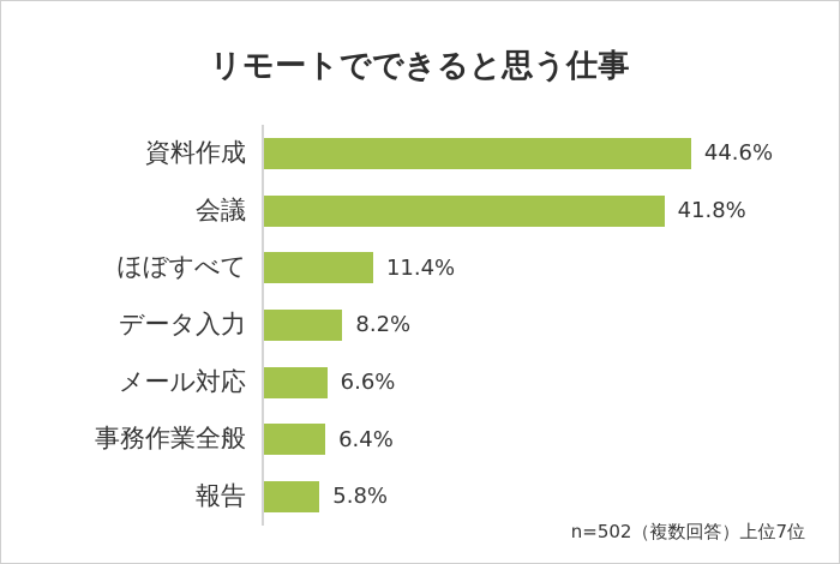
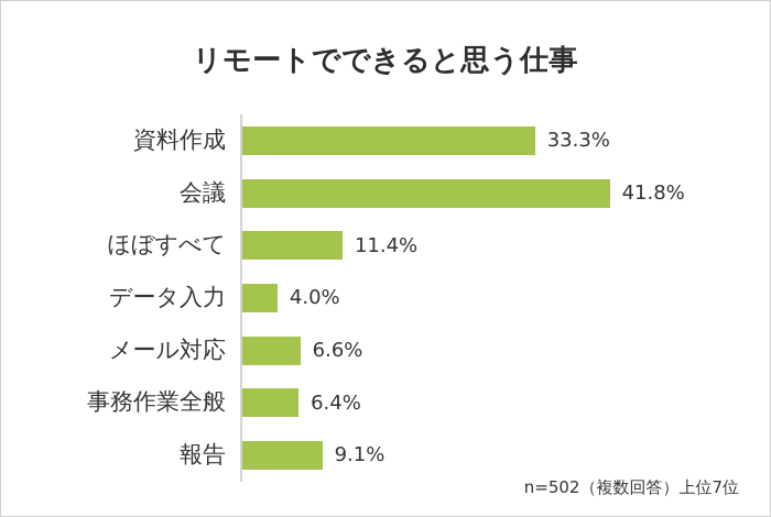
資料作成: 44.6% -> 33.3%
データ入力: 8.2% -> 4.0%
報告: 5.8% -> 9.1%
